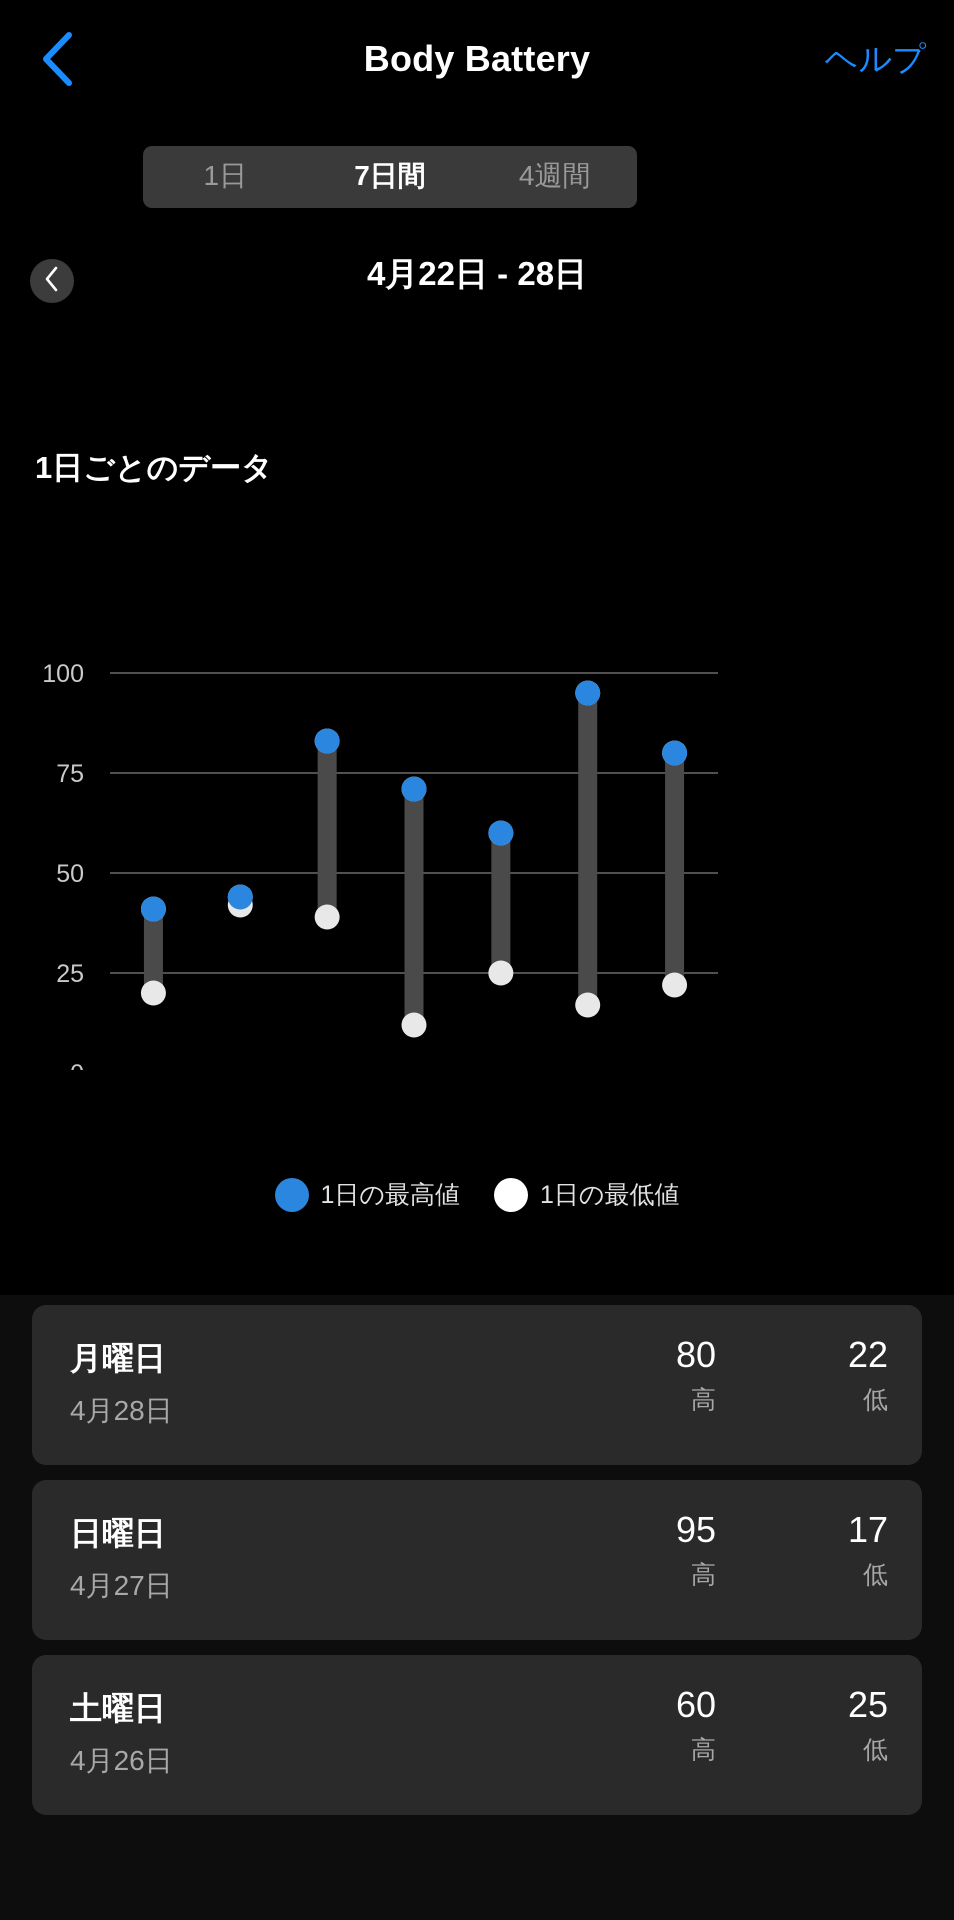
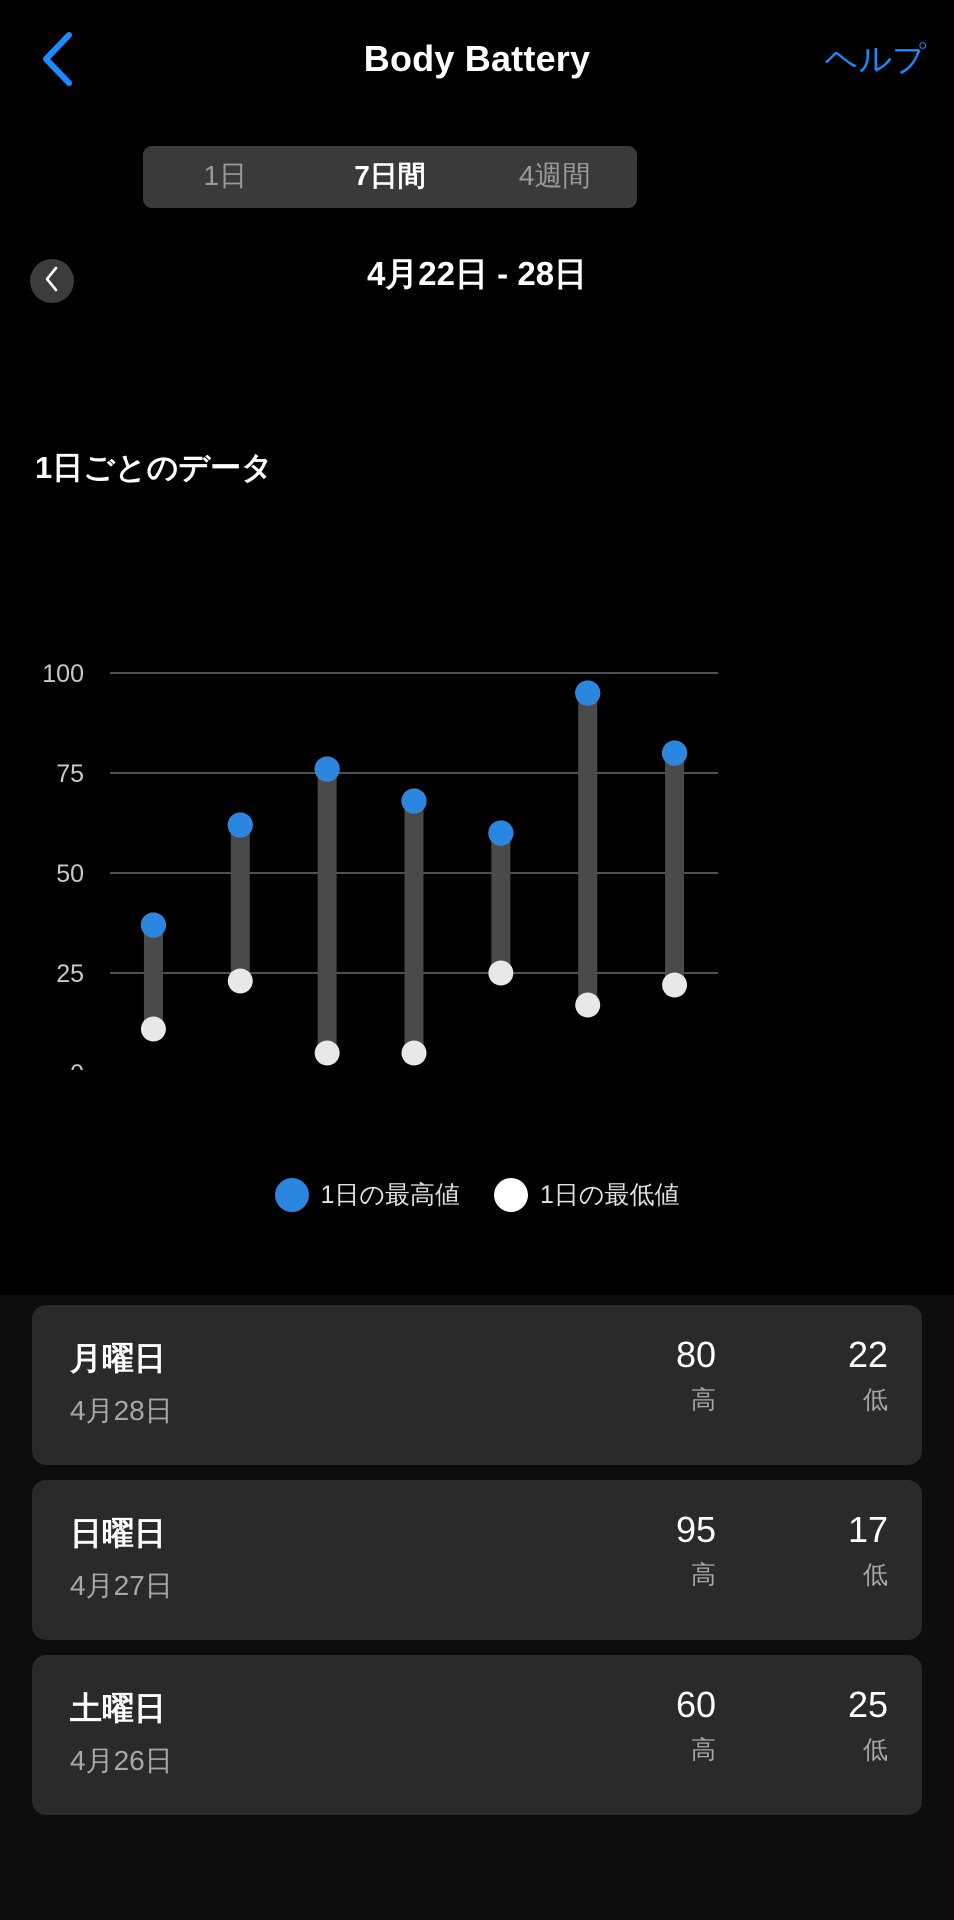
1日の最高値/火: 41 -> 37
1日の最低値/火: 20 -> 11
1日の最高値/水: 44 -> 62
1日の最低値/水: 42 -> 23
1日の最高値/木: 83 -> 76
1日の最低値/木: 39 -> 5
1日の最高値/金: 71 -> 68
1日の最低値/金: 12 -> 5
